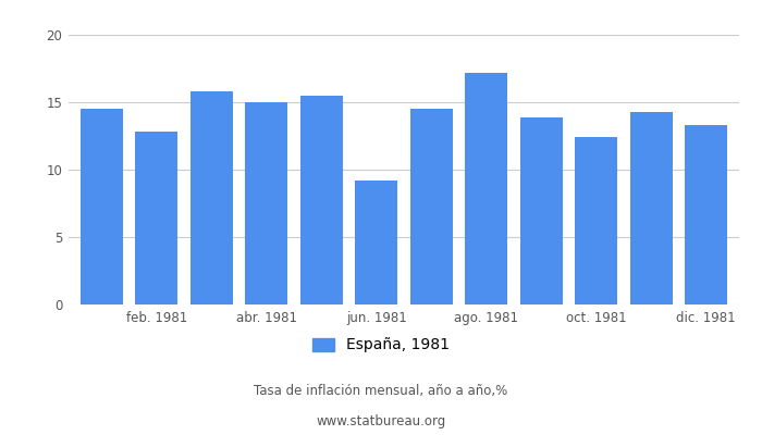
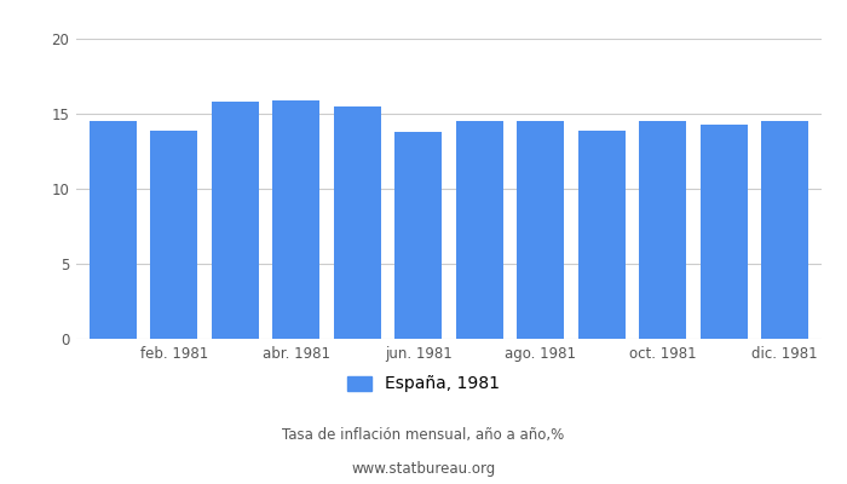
feb. 1981: 12.8 -> 13.9
abr. 1981: 15.0 -> 15.9
jun. 1981: 9.2 -> 13.8
ago. 1981: 17.2 -> 14.5
oct. 1981: 12.4 -> 14.5
dic. 1981: 13.3 -> 14.5
